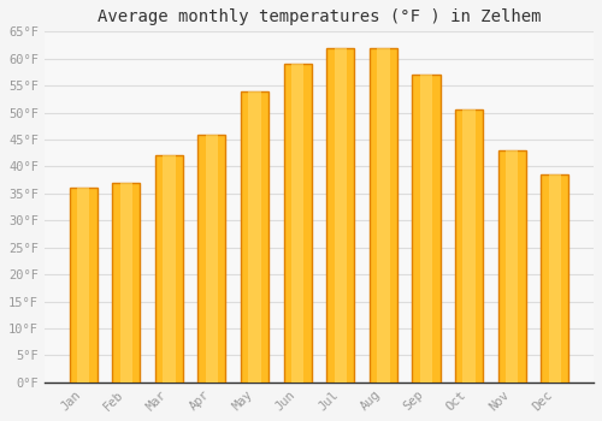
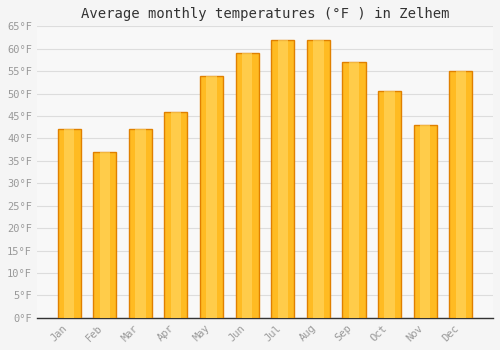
Jan: 36.0°F -> 42.0°F
Dec: 38.5°F -> 55.0°F
